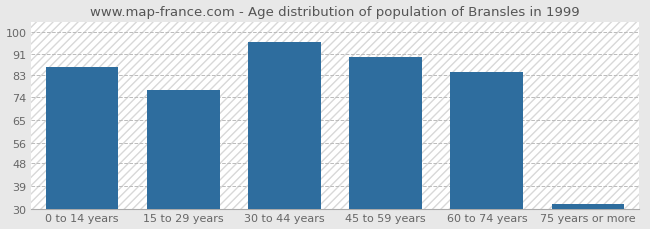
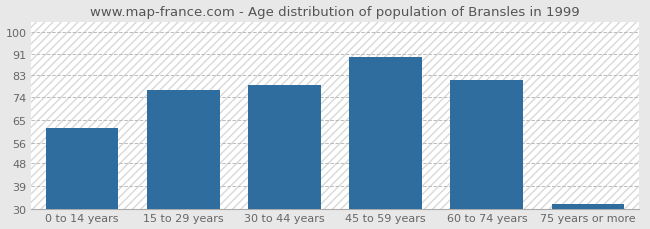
0 to 14 years: 86 -> 62
30 to 44 years: 96 -> 79
60 to 74 years: 84 -> 81
